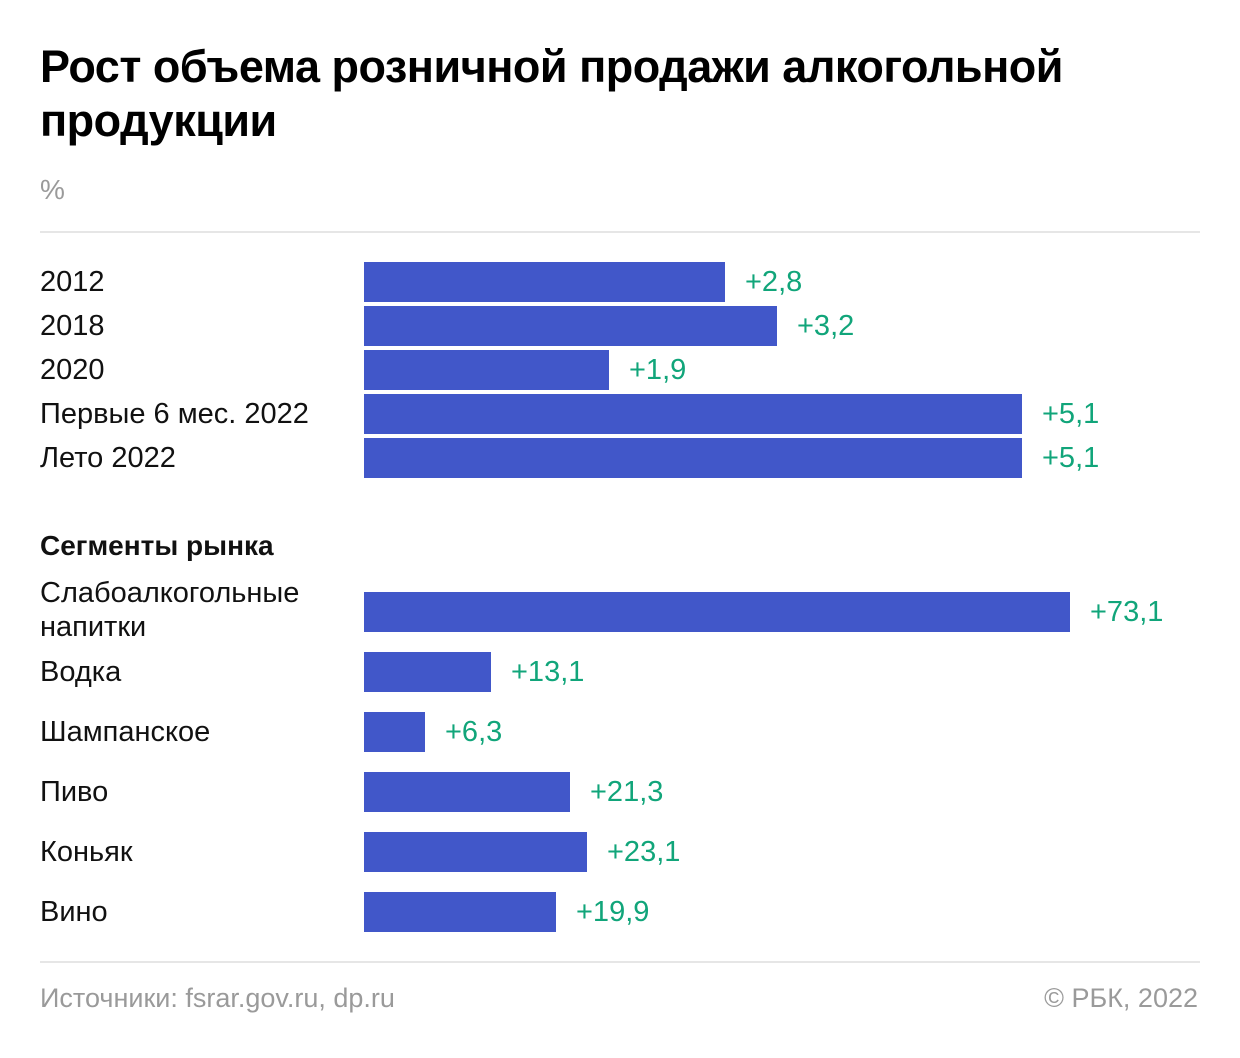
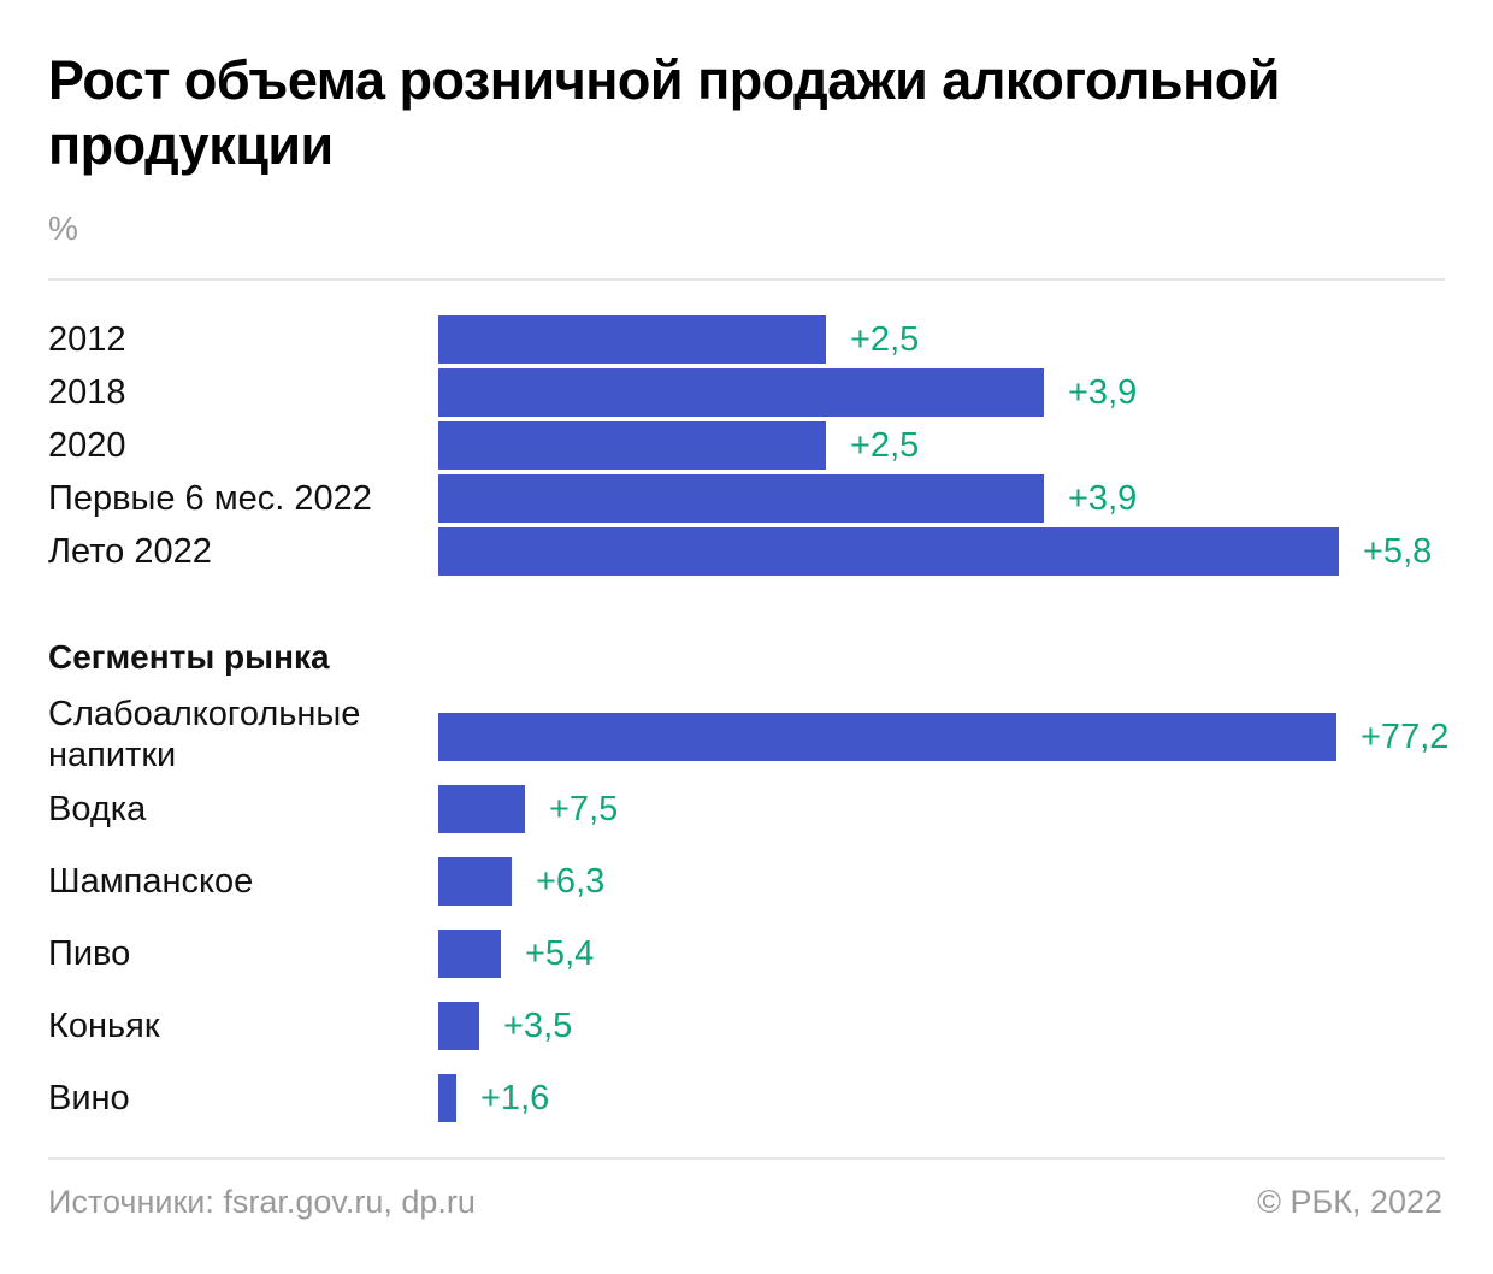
Рост объема розничной продажи алкогольной продукции/2012: +2,8 -> +2,5
Рост объема розничной продажи алкогольной продукции/2018: +3,2 -> +3,9
Рост объема розничной продажи алкогольной продукции/2020: +1,9 -> +2,5
Рост объема розничной продажи алкогольной продукции/Первые 6 мес. 2022: +5,1 -> +3,9
Рост объема розничной продажи алкогольной продукции/Лето 2022: +5,1 -> +5,8
Сегменты рынка/Слабоалкогольные напитки: +73,1 -> +77,2
Сегменты рынка/Водка: +13,1 -> +7,5
Сегменты рынка/Пиво: +21,3 -> +5,4
Сегменты рынка/Коньяк: +23,1 -> +3,5
Сегменты рынка/Вино: +19,9 -> +1,6
